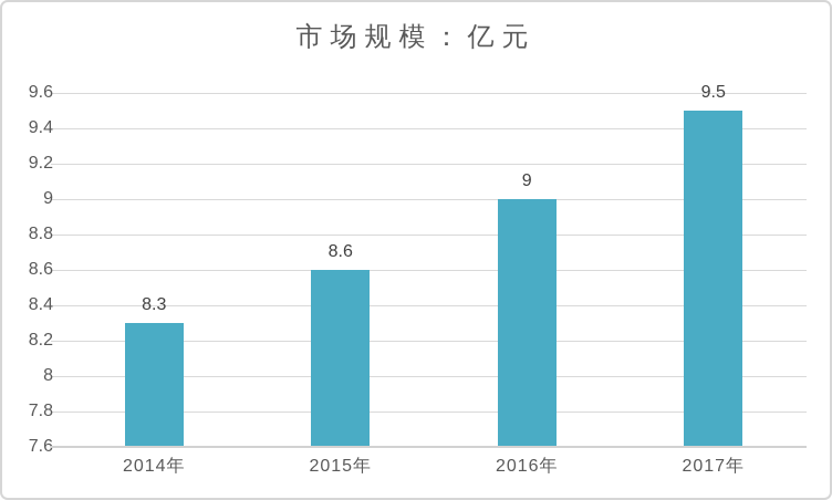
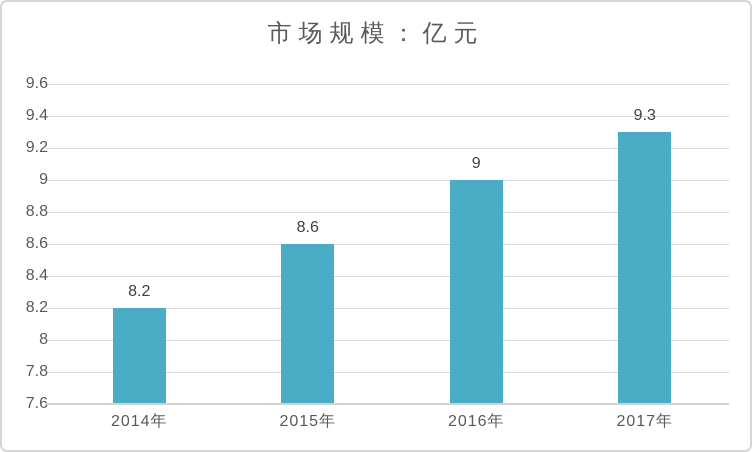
2014年: 8.3 -> 8.2
2017年: 9.5 -> 9.3
